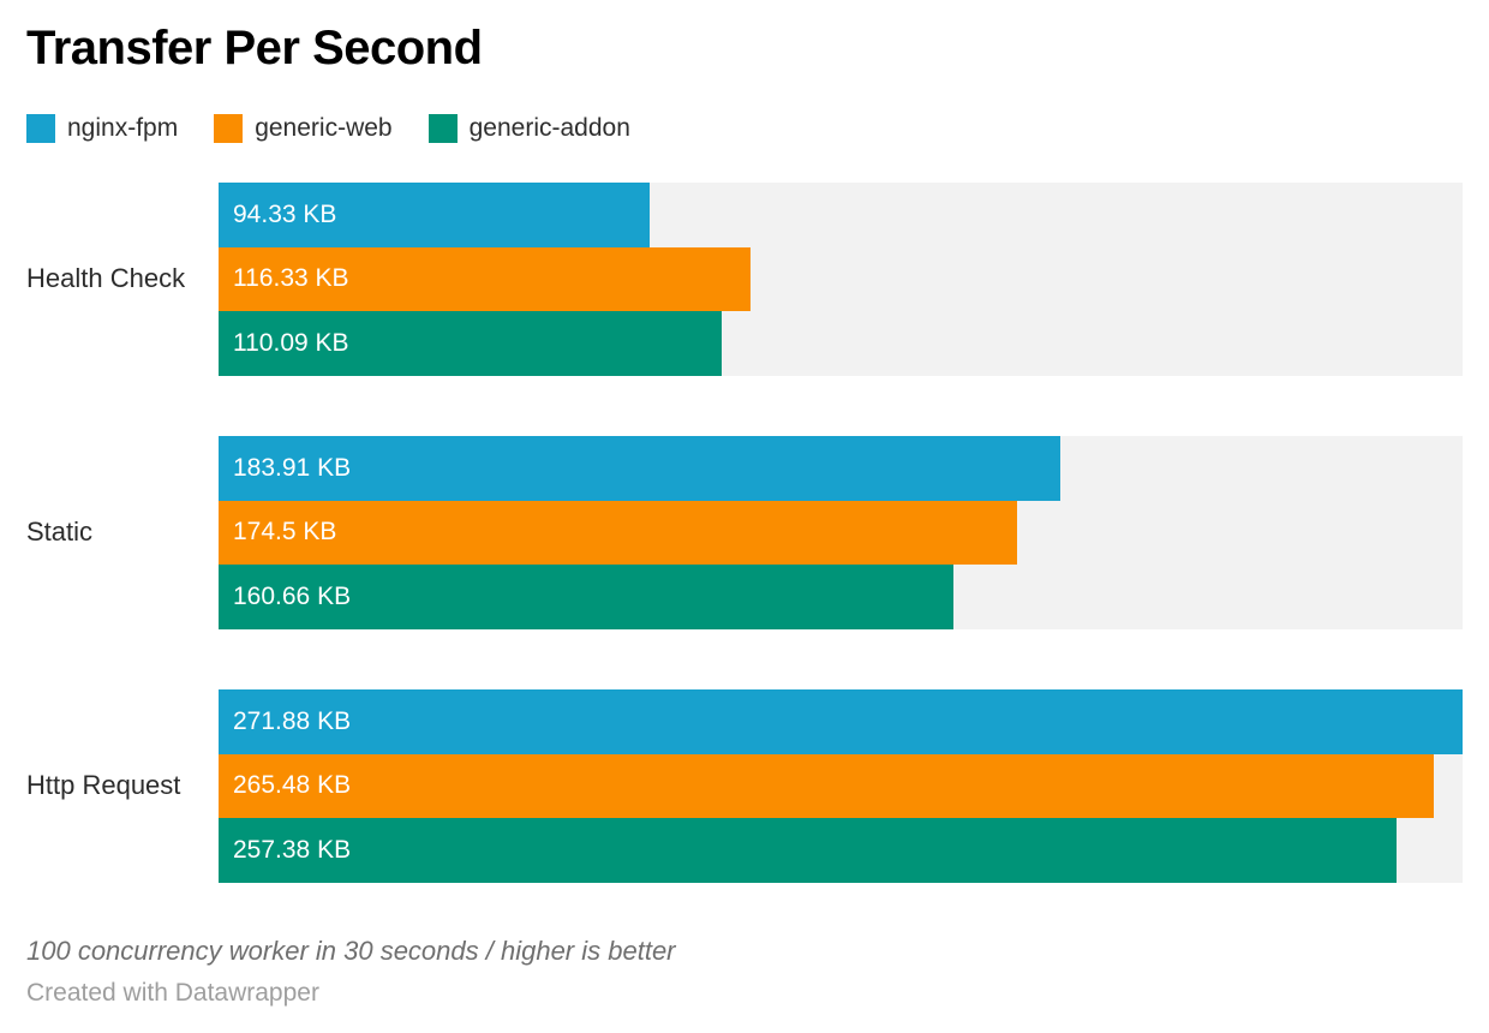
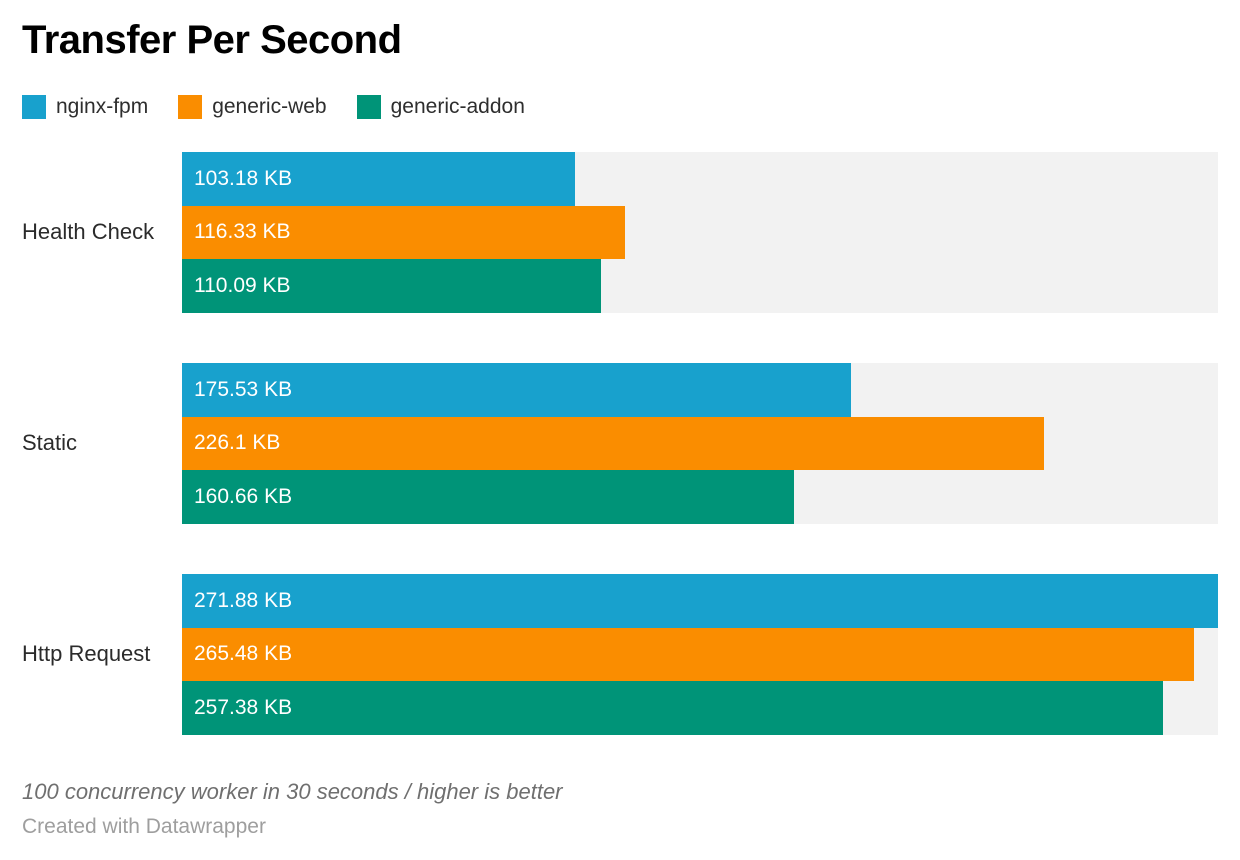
nginx-fpm/Health Check: 94.33 -> 103.18
nginx-fpm/Static: 183.91 -> 175.53
generic-web/Static: 174.5 -> 226.1
